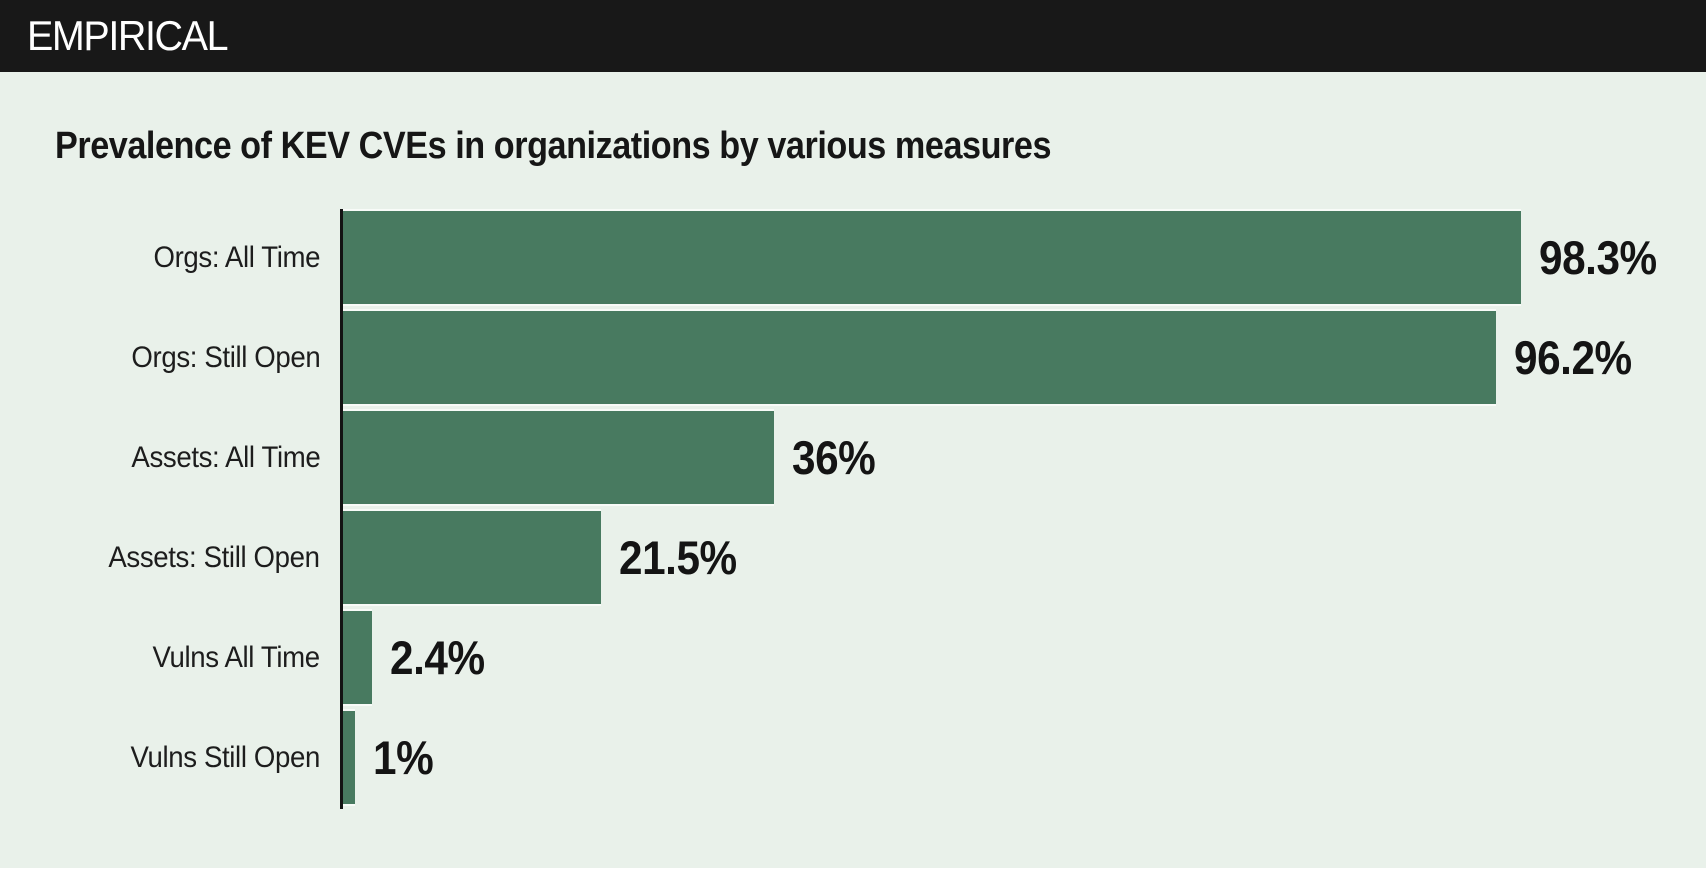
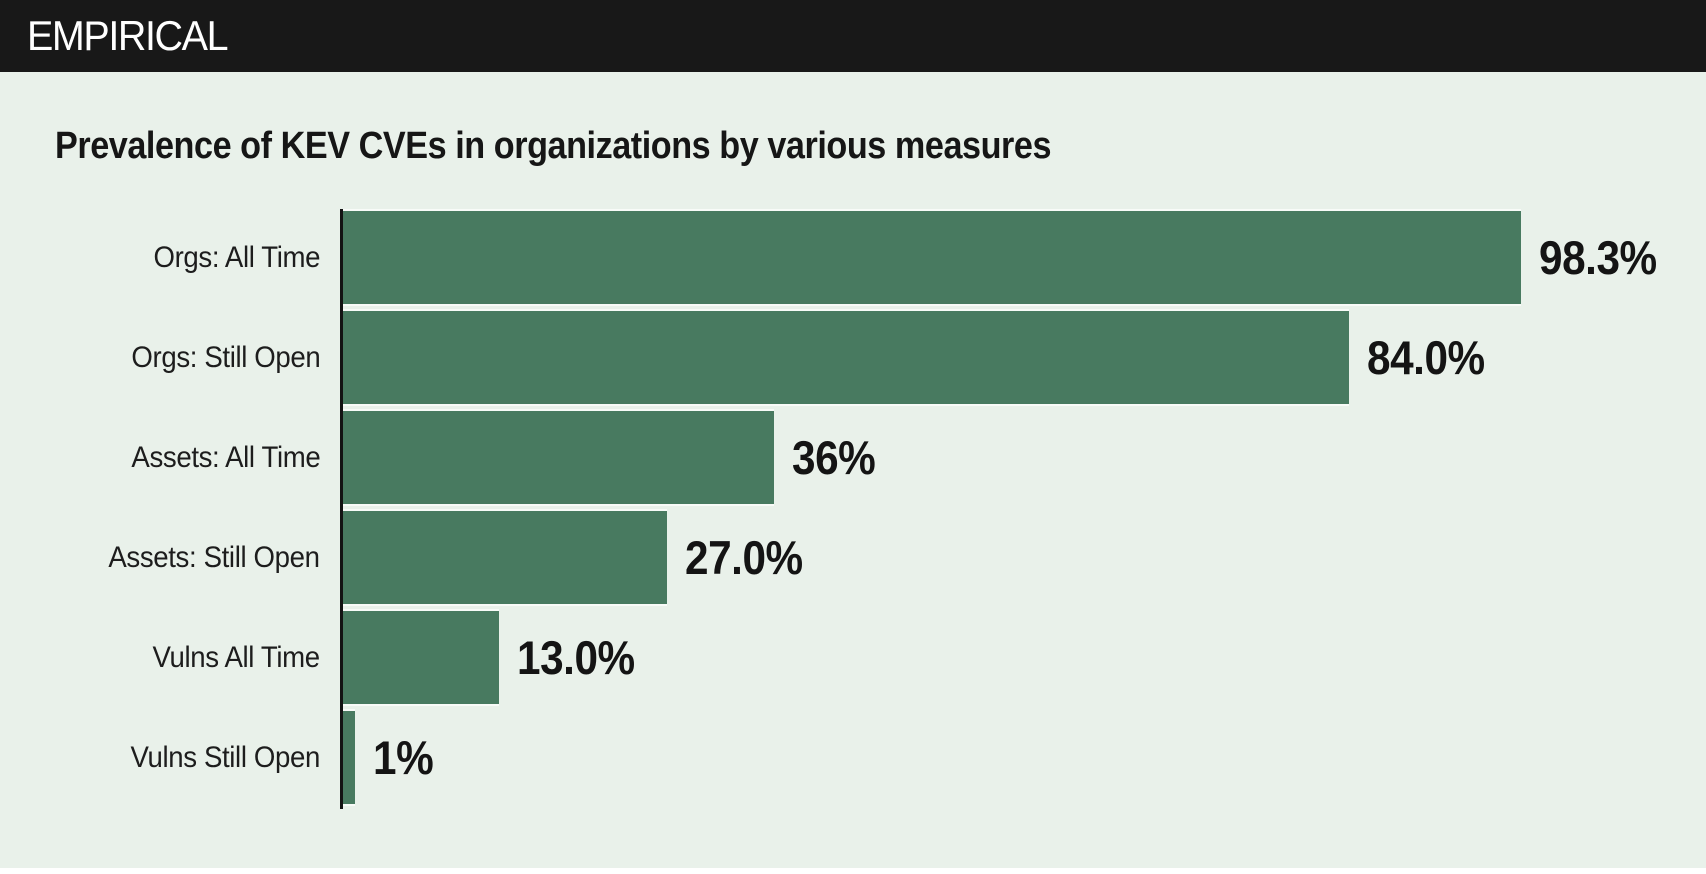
Orgs: Still Open: 96.2% -> 84.0%
Assets: Still Open: 21.5% -> 27.0%
Vulns All Time: 2.4% -> 13.0%
